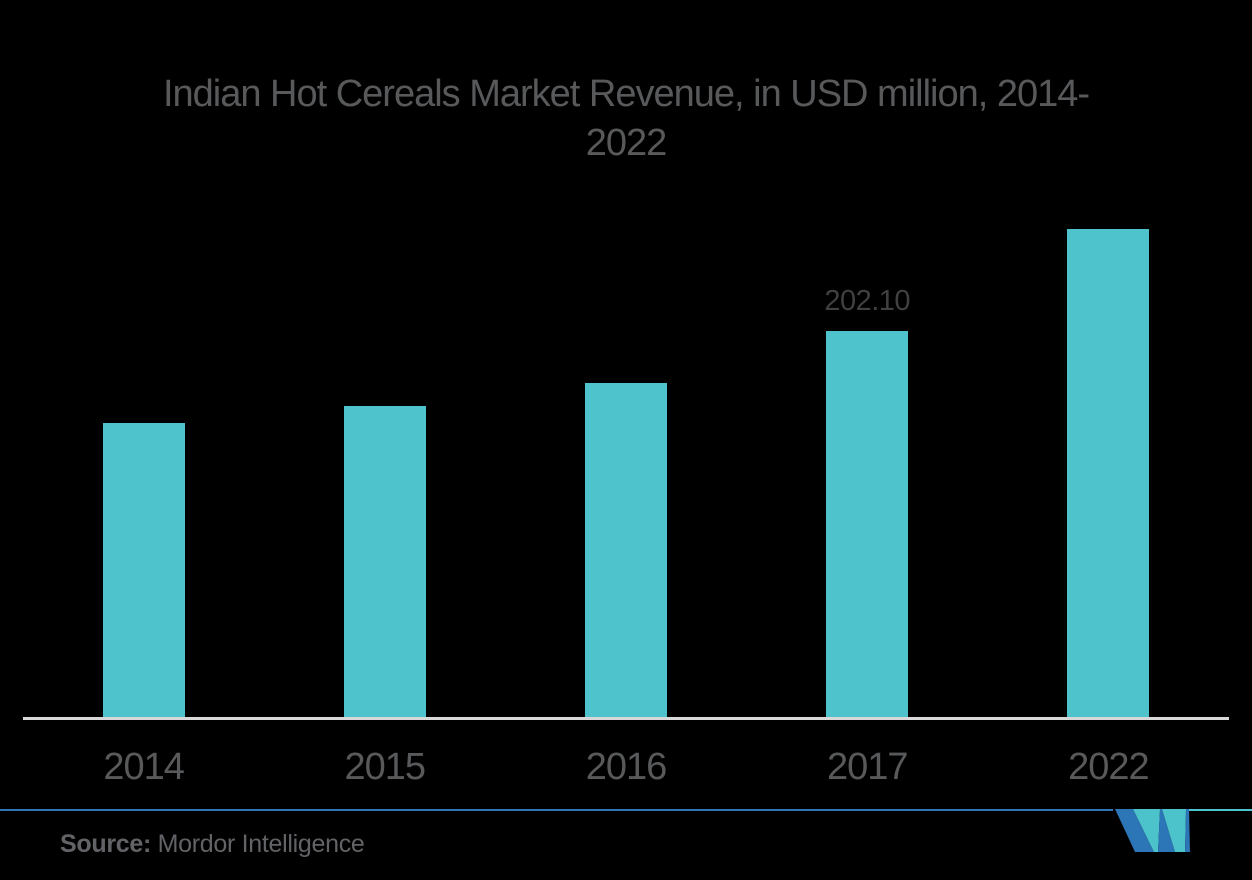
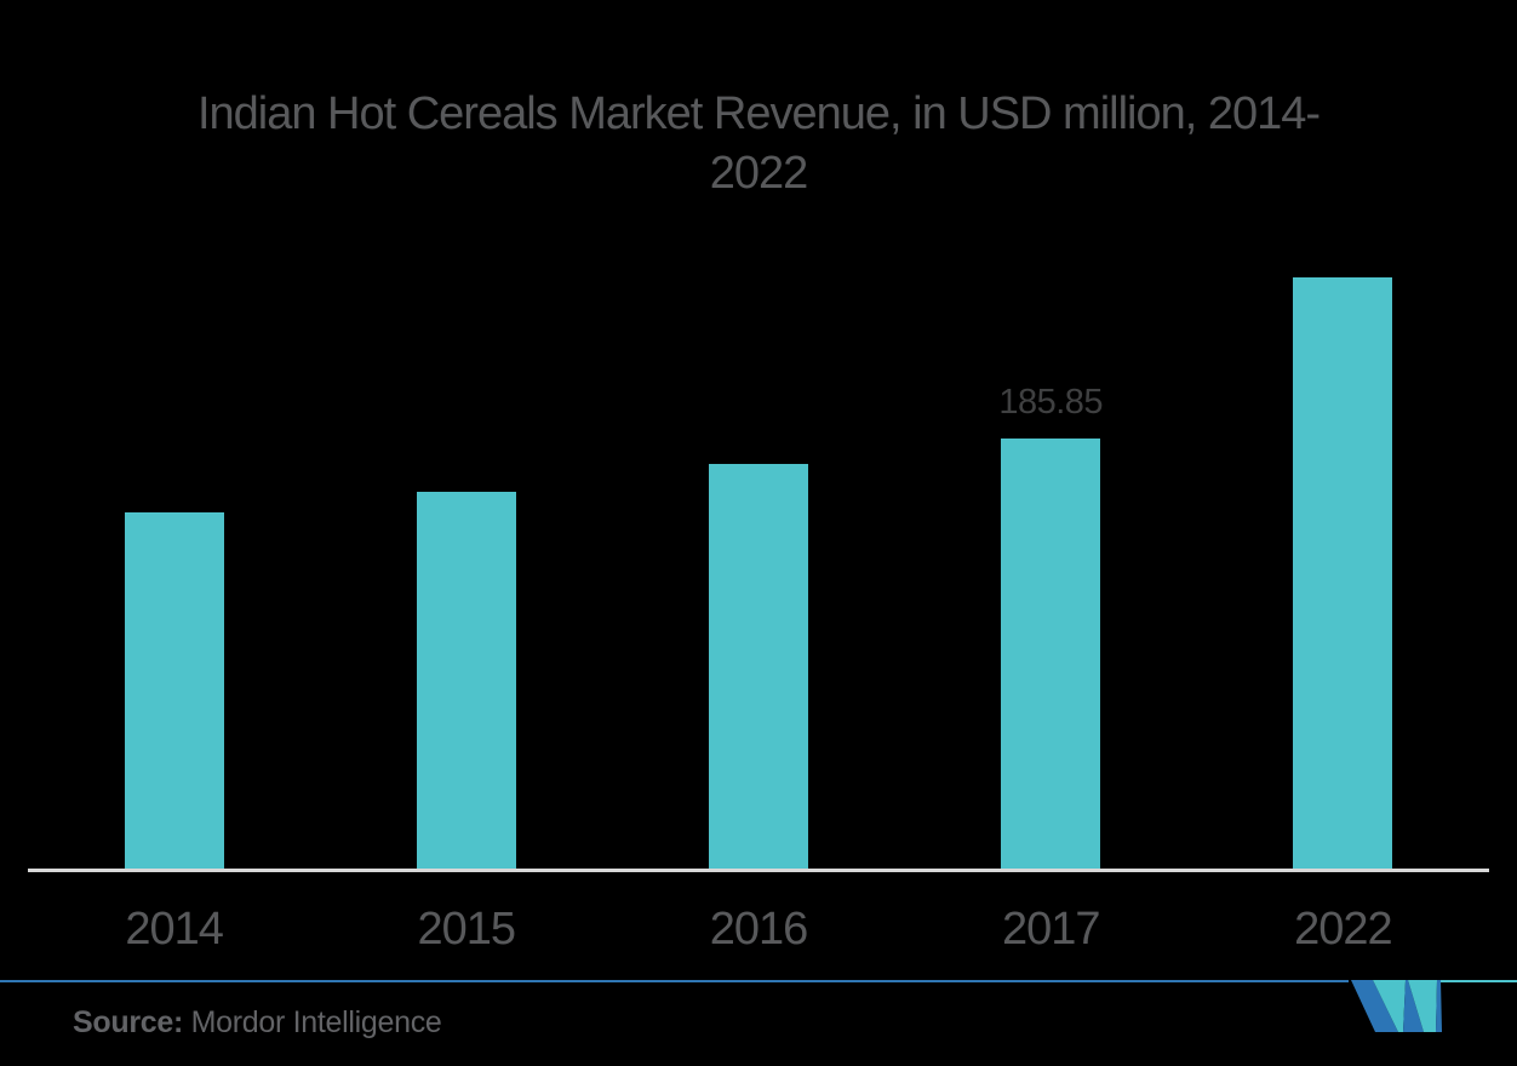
2017: 202.10 -> 185.85
